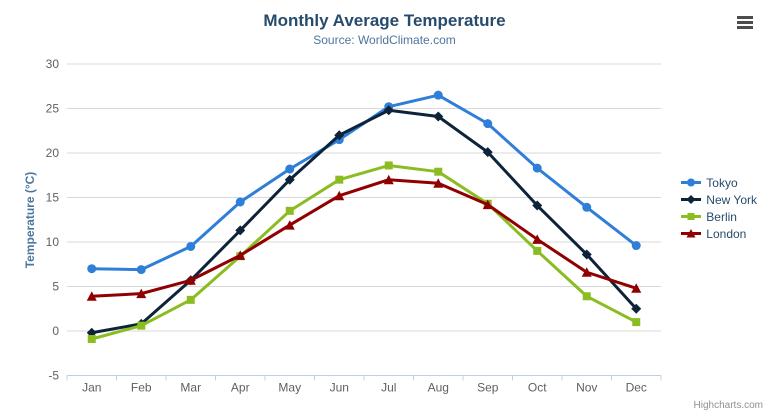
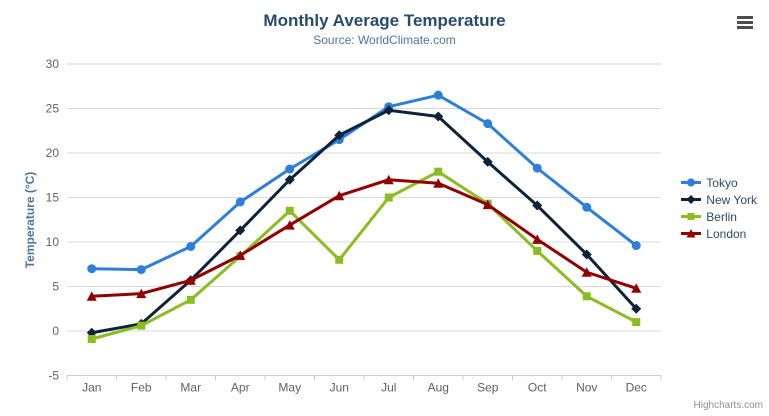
Berlin/Jun: 17 -> 8
Berlin/Jul: 19 -> 15
New York/Sep: 20 -> 19
